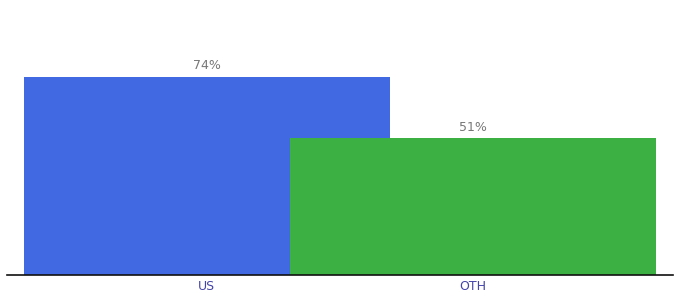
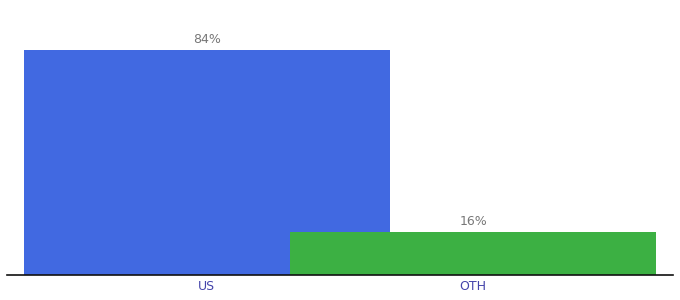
US: 74% -> 84%
OTH: 51% -> 16%
